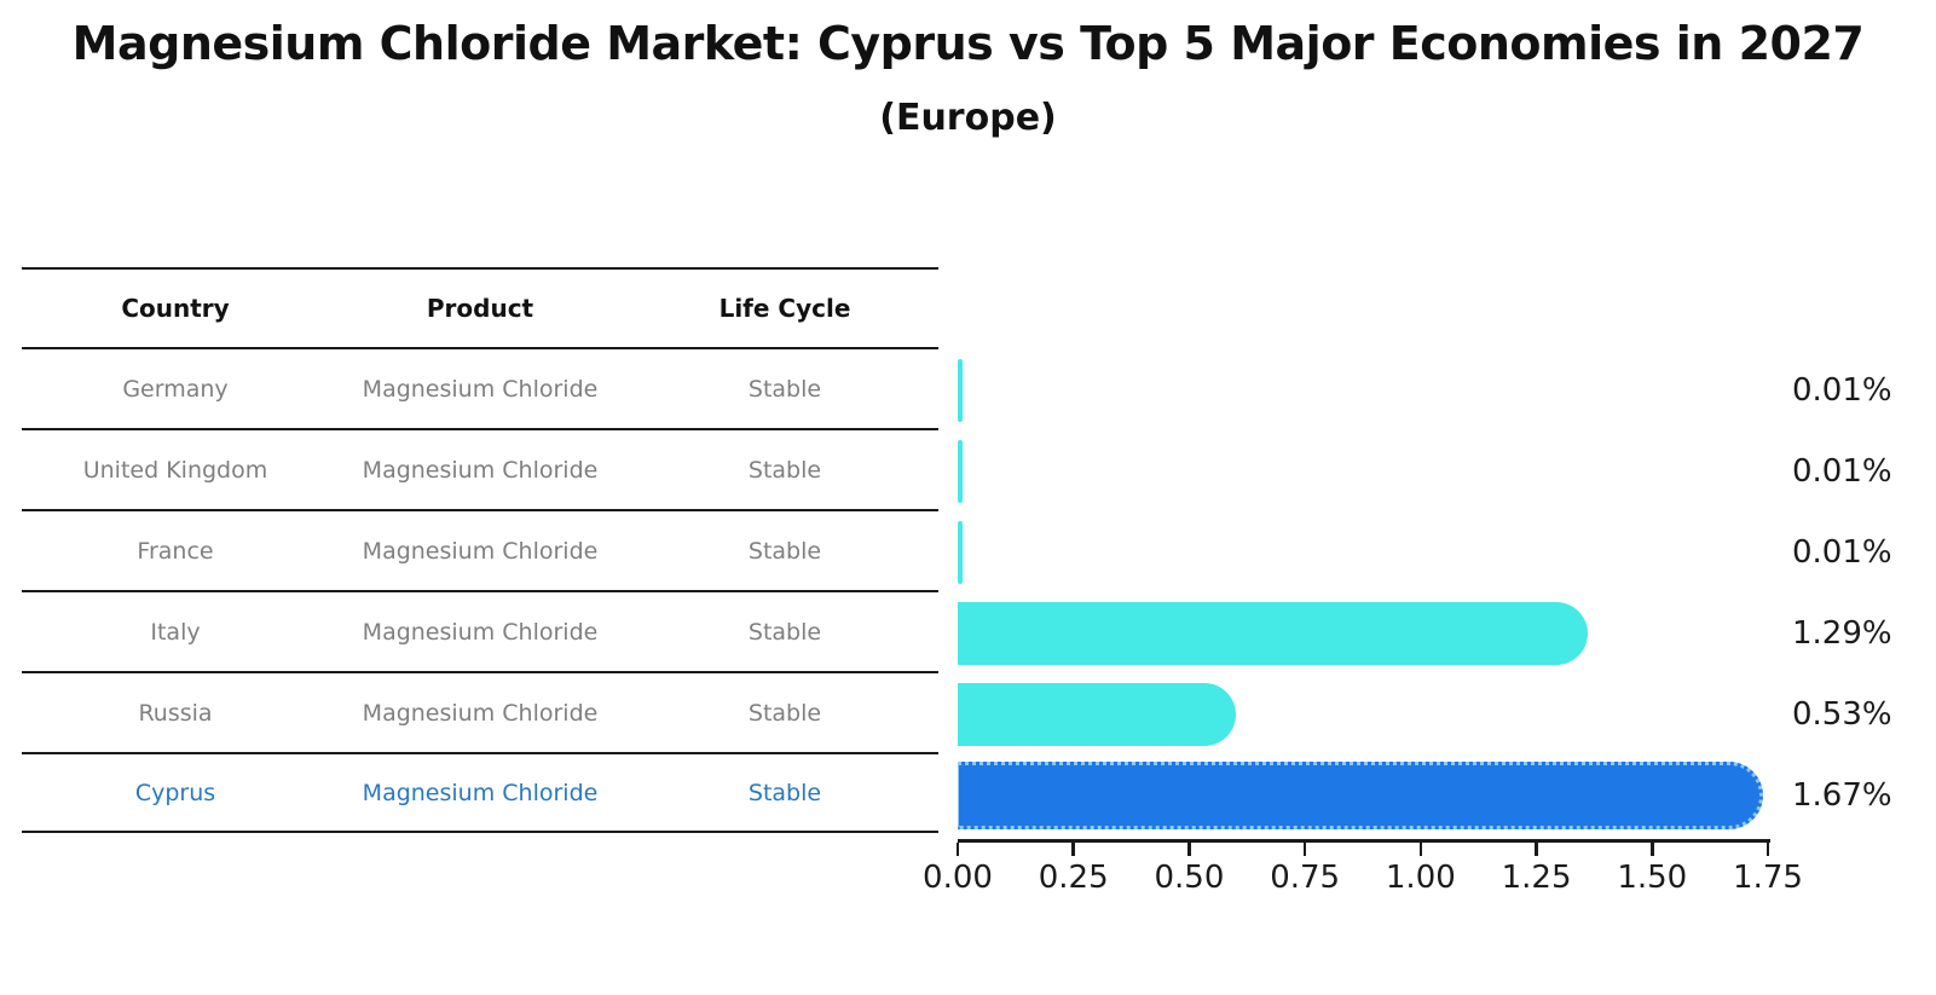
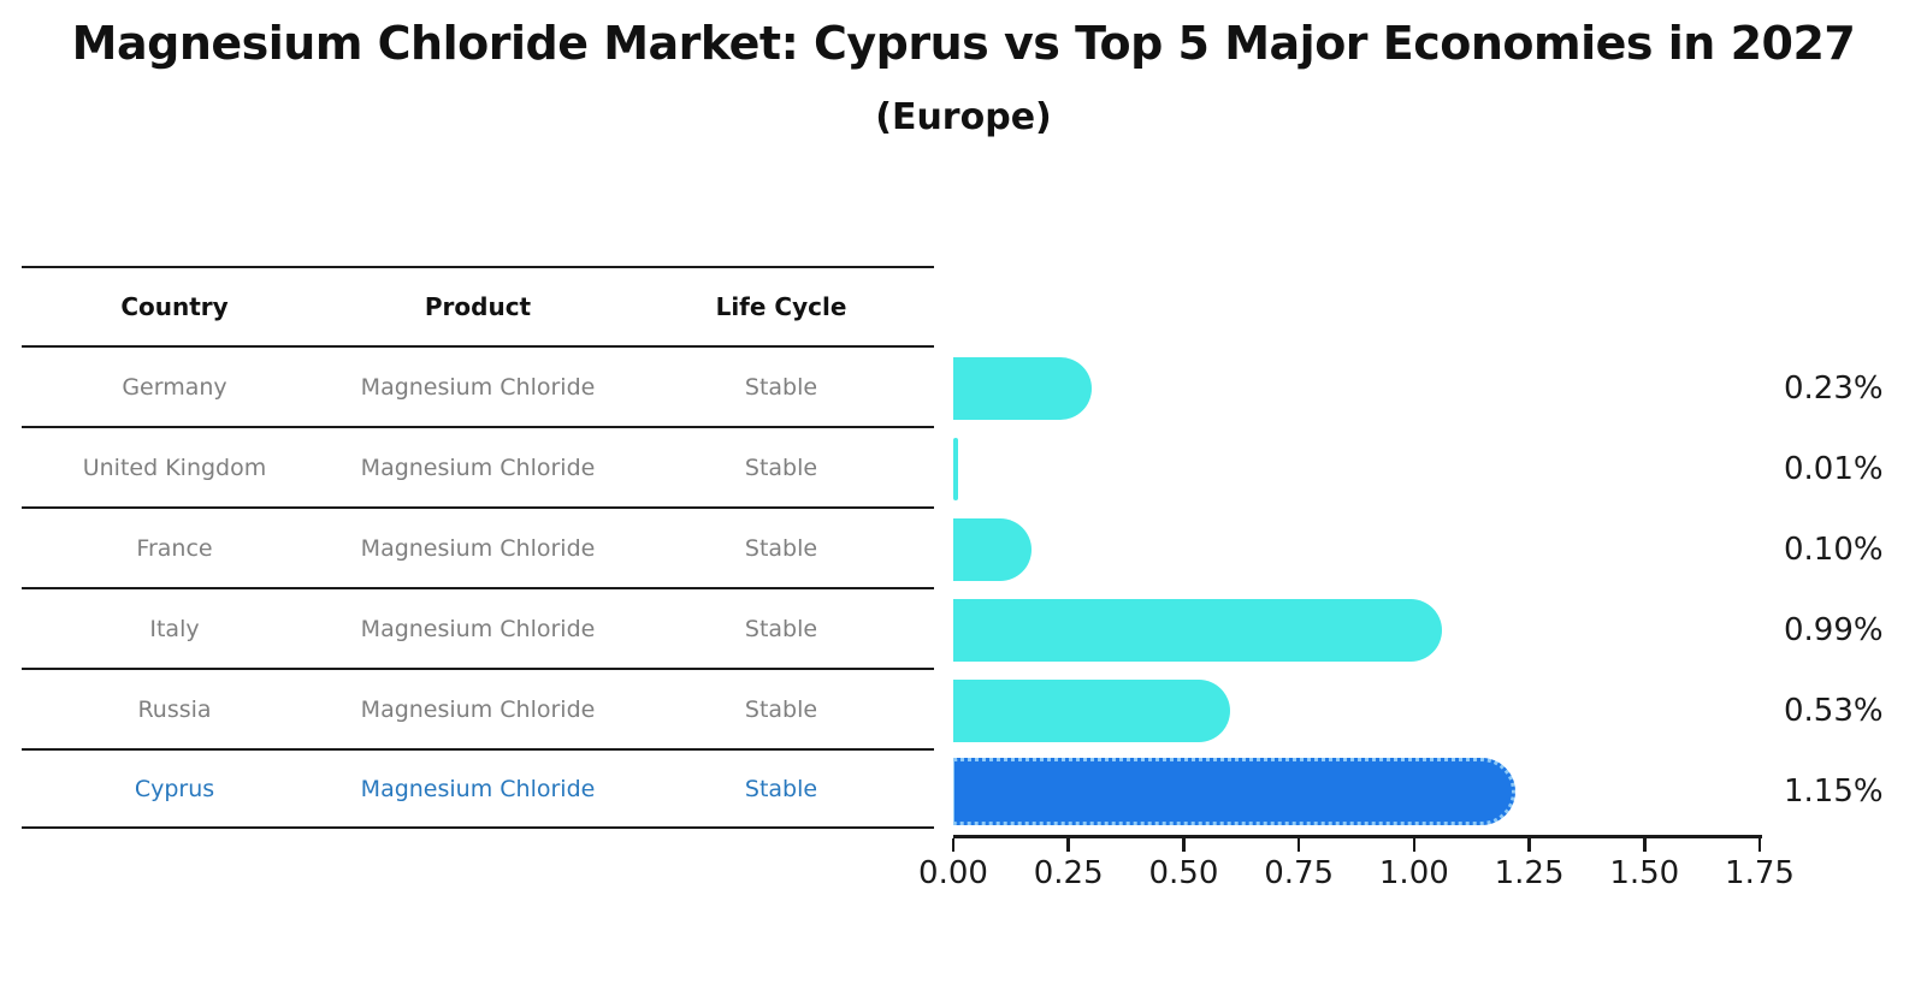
Germany: 0.01% -> 0.23%
France: 0.01% -> 0.10%
Italy: 1.29% -> 0.99%
Cyprus: 1.67% -> 1.15%
